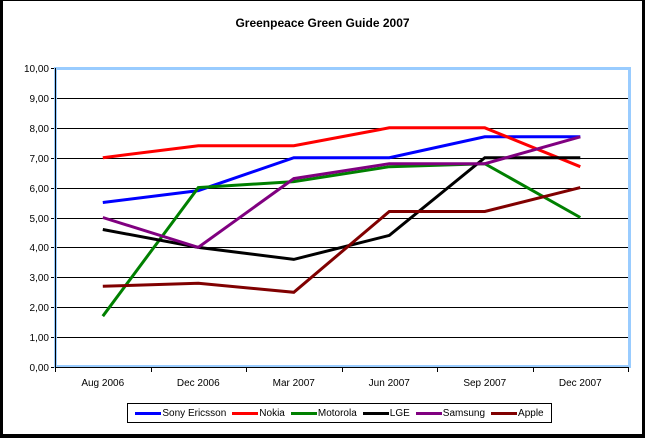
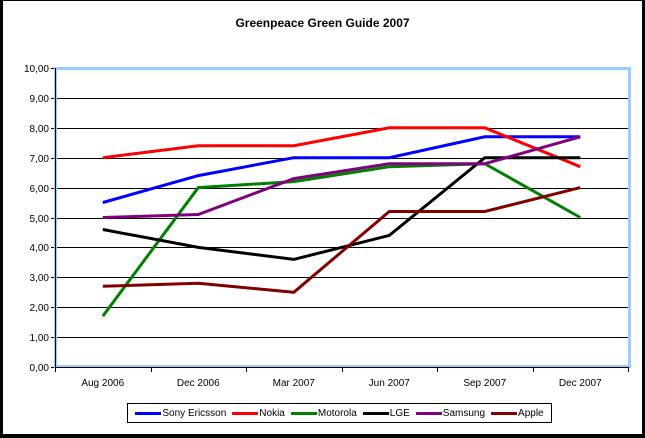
Sony Ericsson/Dec 2006: 5,9 -> 6,4
Samsung/Dec 2006: 4,0 -> 5,1
